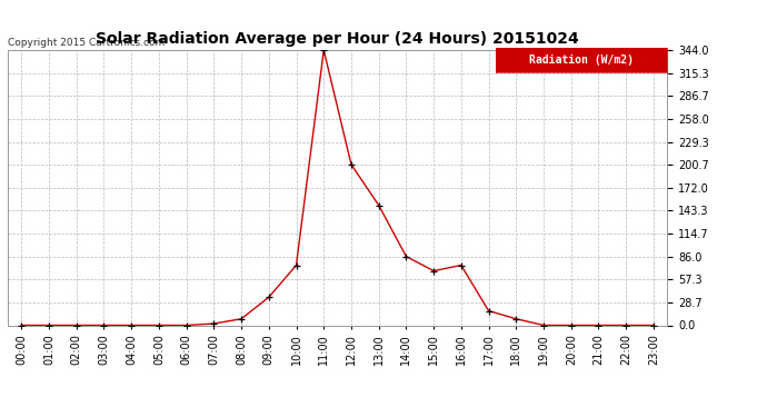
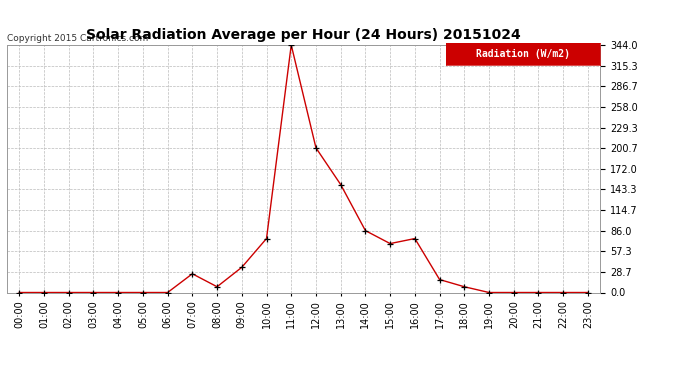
07:00: 2 -> 26
